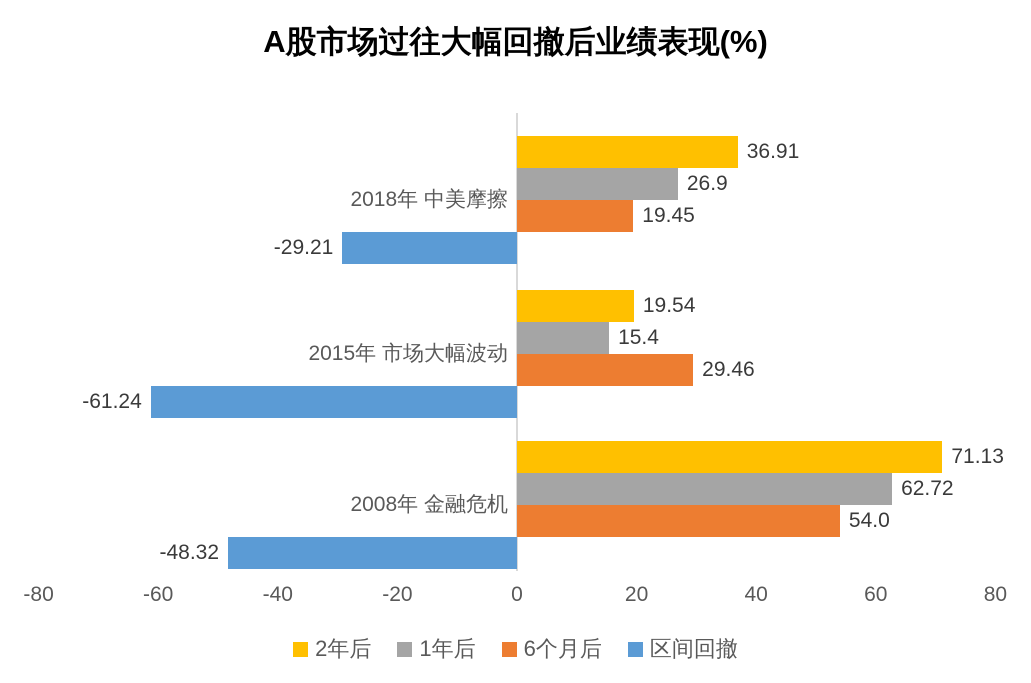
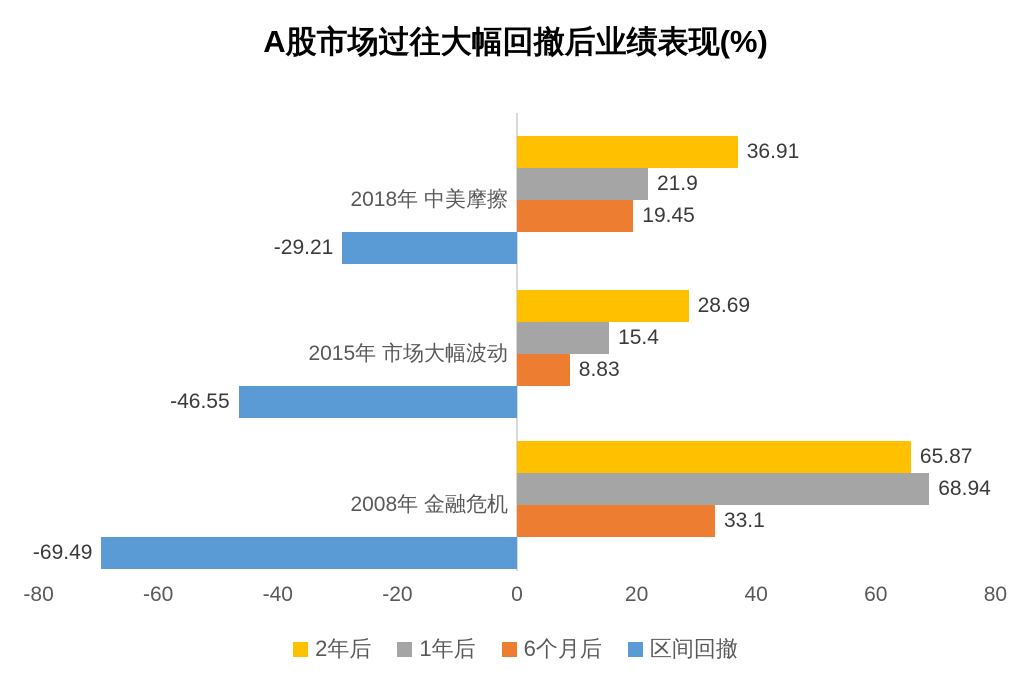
1年后/2018年 中美摩擦: 26.9 -> 21.9
2年后/2015年 市场大幅波动: 19.54 -> 28.69
6个月后/2015年 市场大幅波动: 29.46 -> 8.83
区间回撤/2015年 市场大幅波动: -61.24 -> -46.55
2年后/2008年 金融危机: 71.13 -> 65.87
1年后/2008年 金融危机: 62.72 -> 68.94
6个月后/2008年 金融危机: 54.0 -> 33.1
区间回撤/2008年 金融危机: -48.32 -> -69.49
